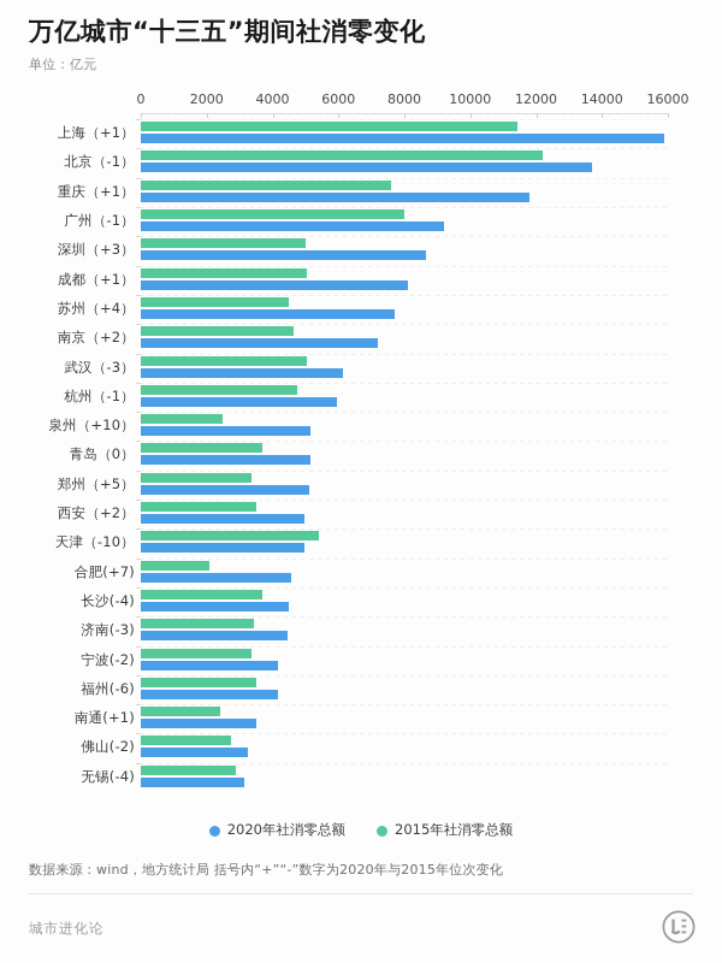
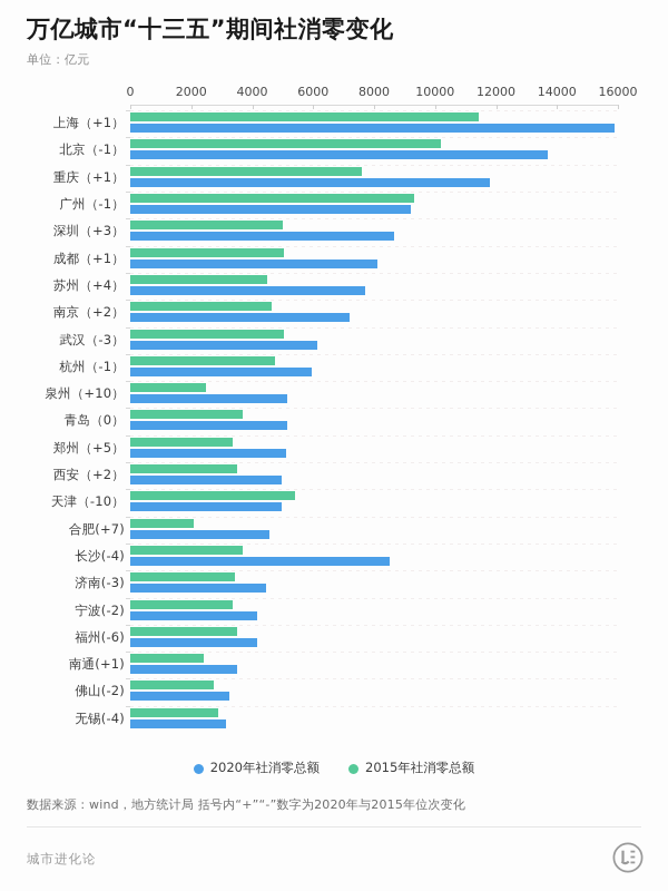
2015年社消零总额/北京（-1）: 12200 -> 10200
2015年社消零总额/广州（-1）: 8000 -> 9300
2020年社消零总额/长沙(-4): 4500 -> 8500
